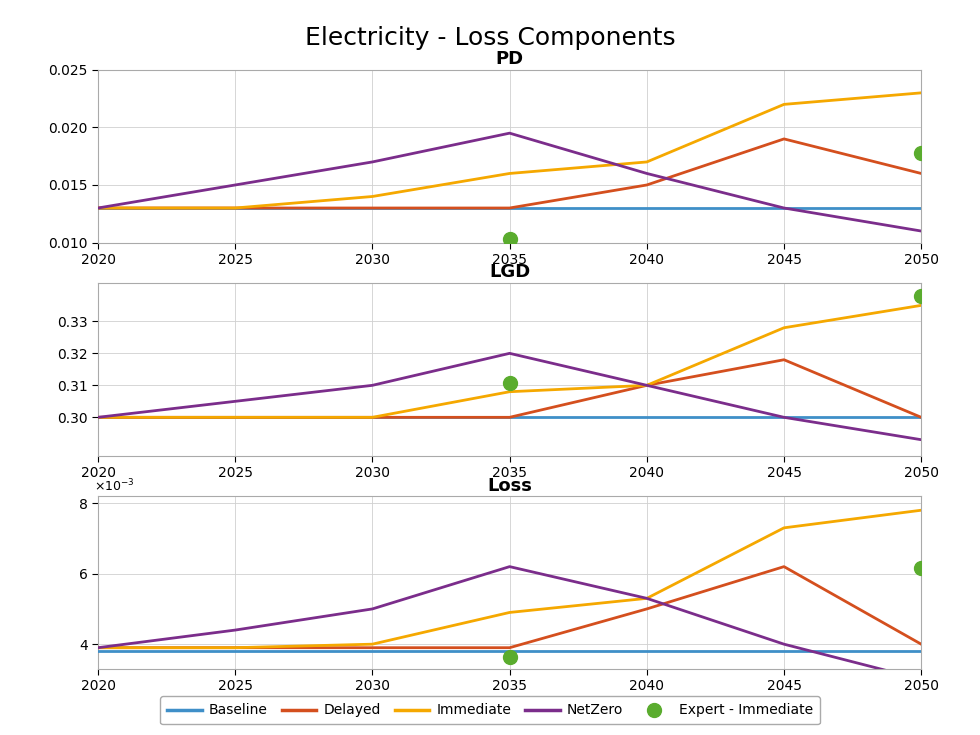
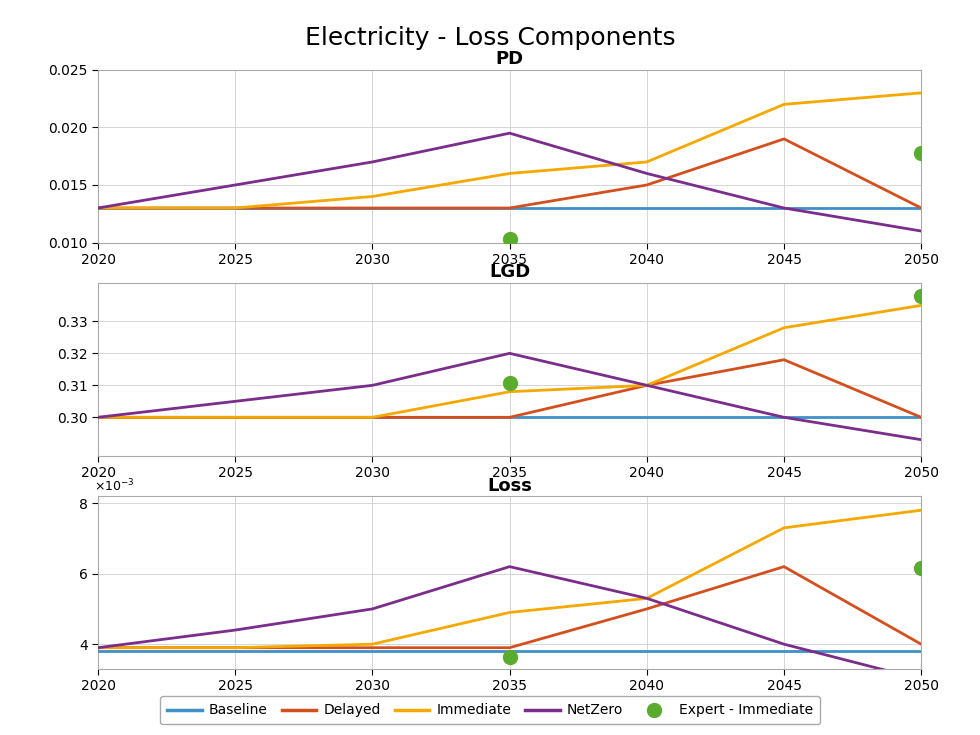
PD/Delayed/2050: 0.016 -> 0.013
